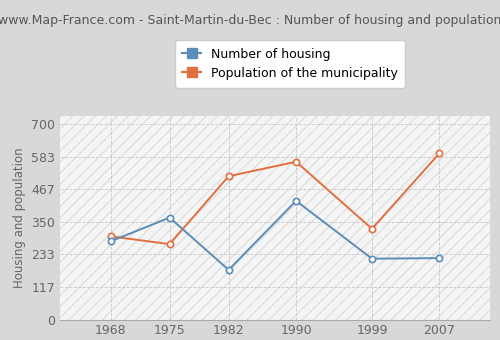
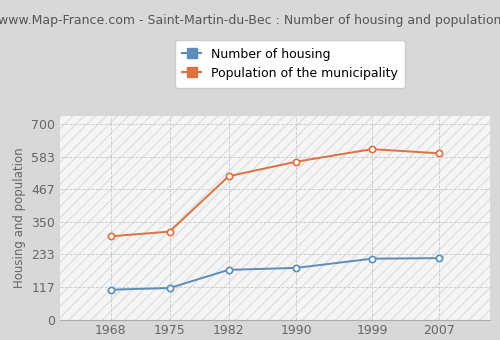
Number of housing/1968: 280 -> 107
Number of housing/1975: 365 -> 113
Population of the municipality/1975: 270 -> 315
Number of housing/1990: 425 -> 185
Population of the municipality/1999: 325 -> 610
